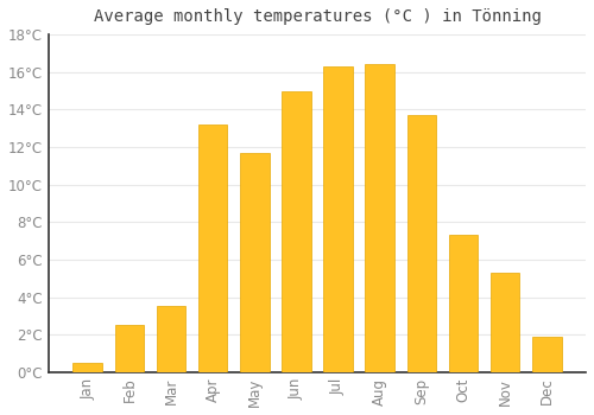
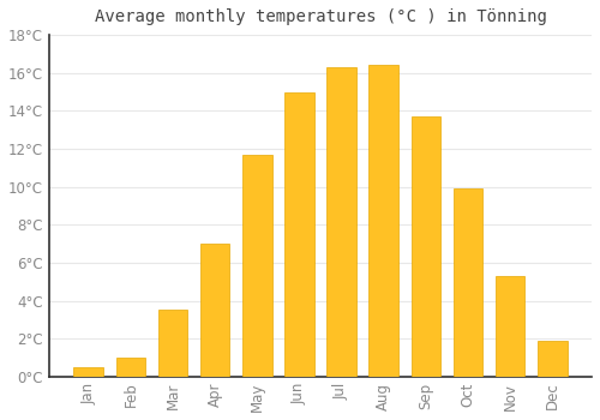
Feb: 2.5°C -> 1.0°C
Apr: 13.2°C -> 7.0°C
Oct: 7.3°C -> 9.9°C
